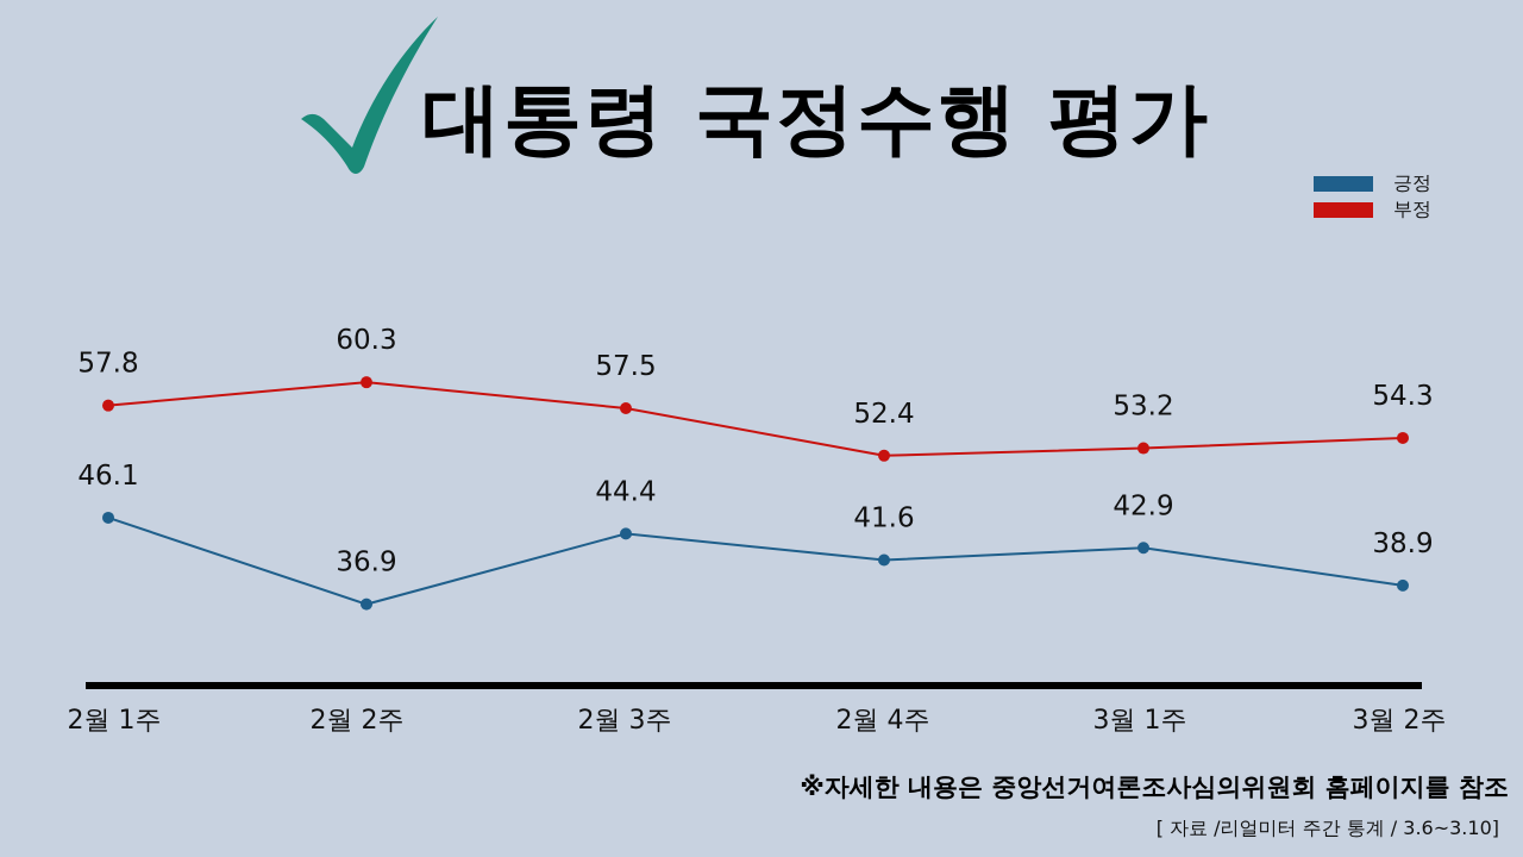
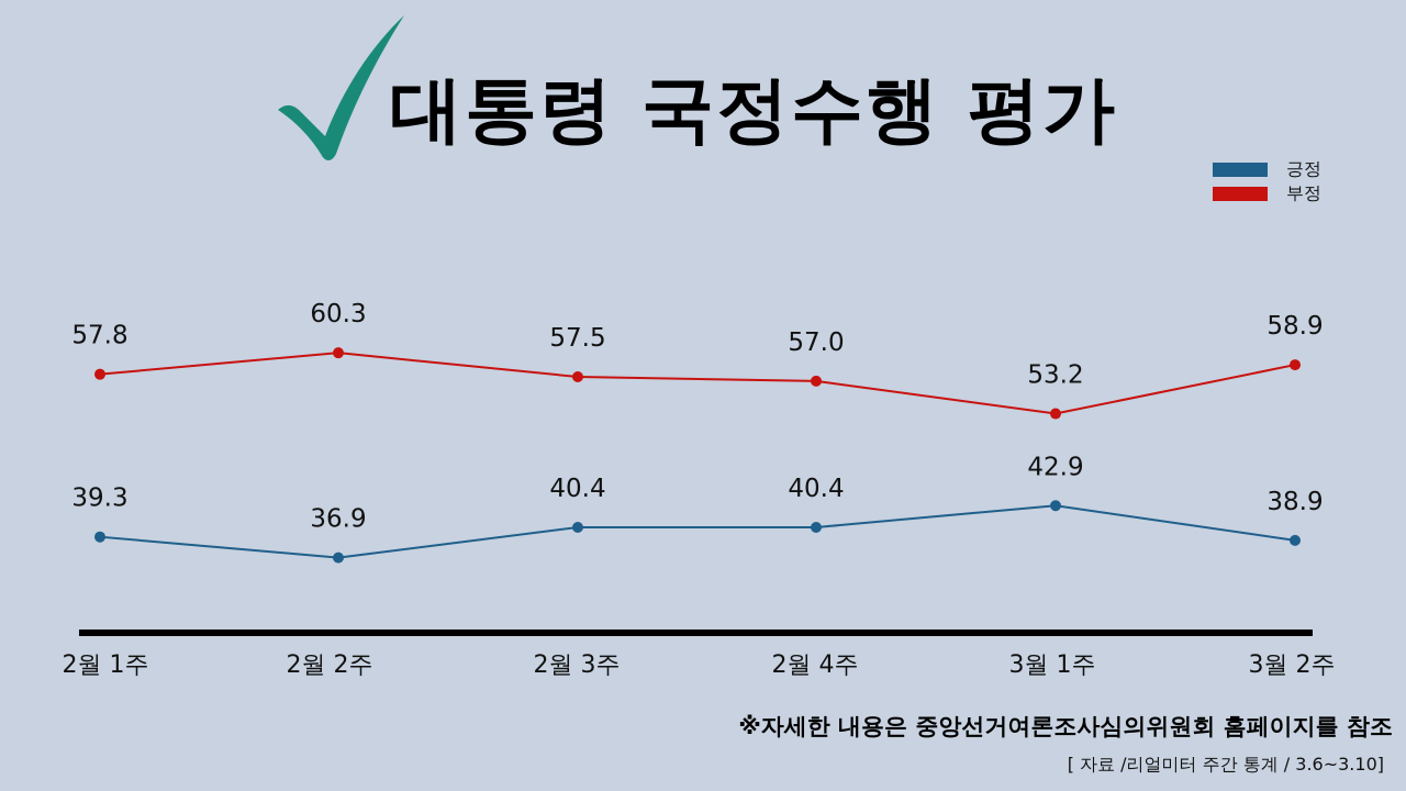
긍정/2월 1주: 46.1 -> 39.3
긍정/2월 3주: 44.4 -> 40.4
긍정/2월 4주: 41.6 -> 40.4
부정/2월 4주: 52.4 -> 57.0
부정/3월 2주: 54.3 -> 58.9
